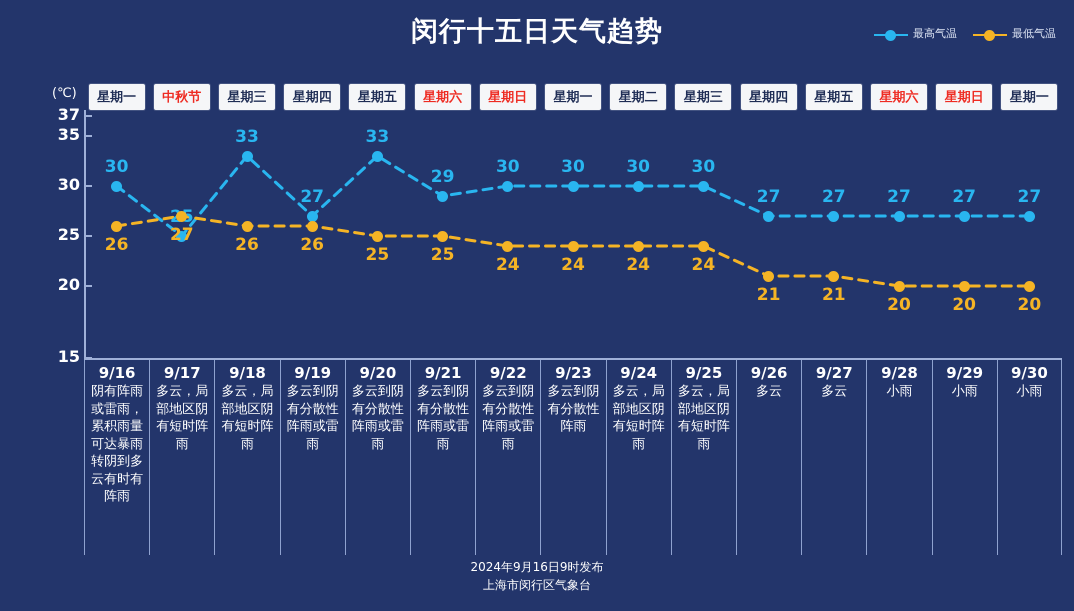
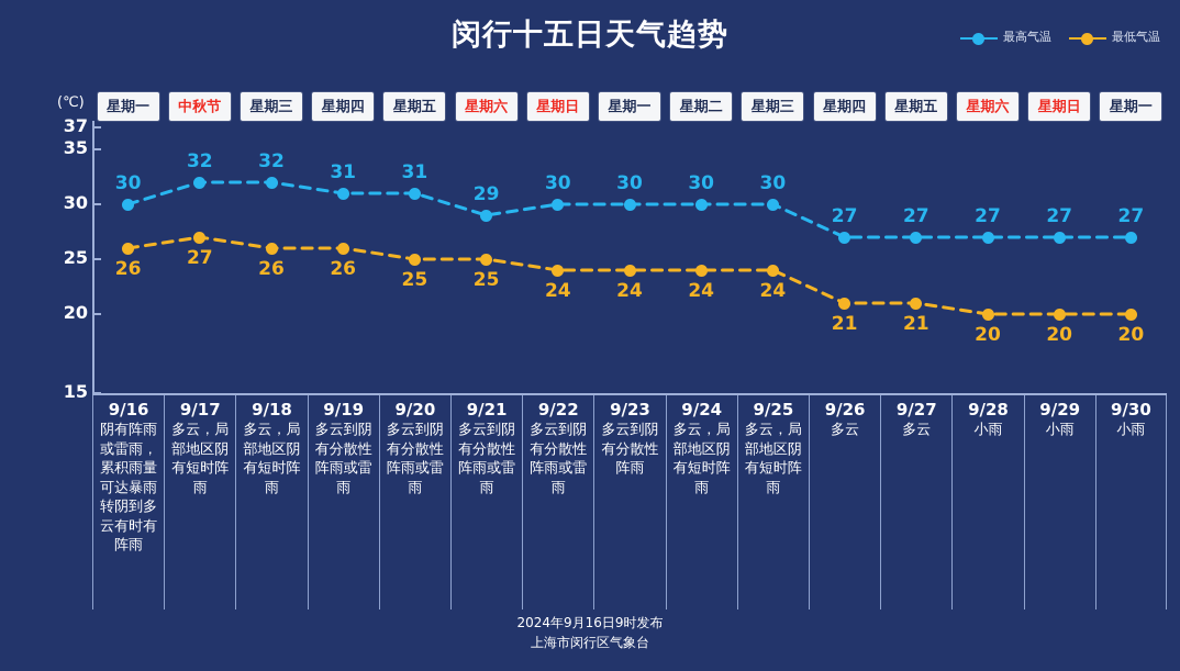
最高气温/9/17: 25 -> 32
最高气温/9/18: 33 -> 32
最高气温/9/19: 27 -> 31
最高气温/9/20: 33 -> 31
